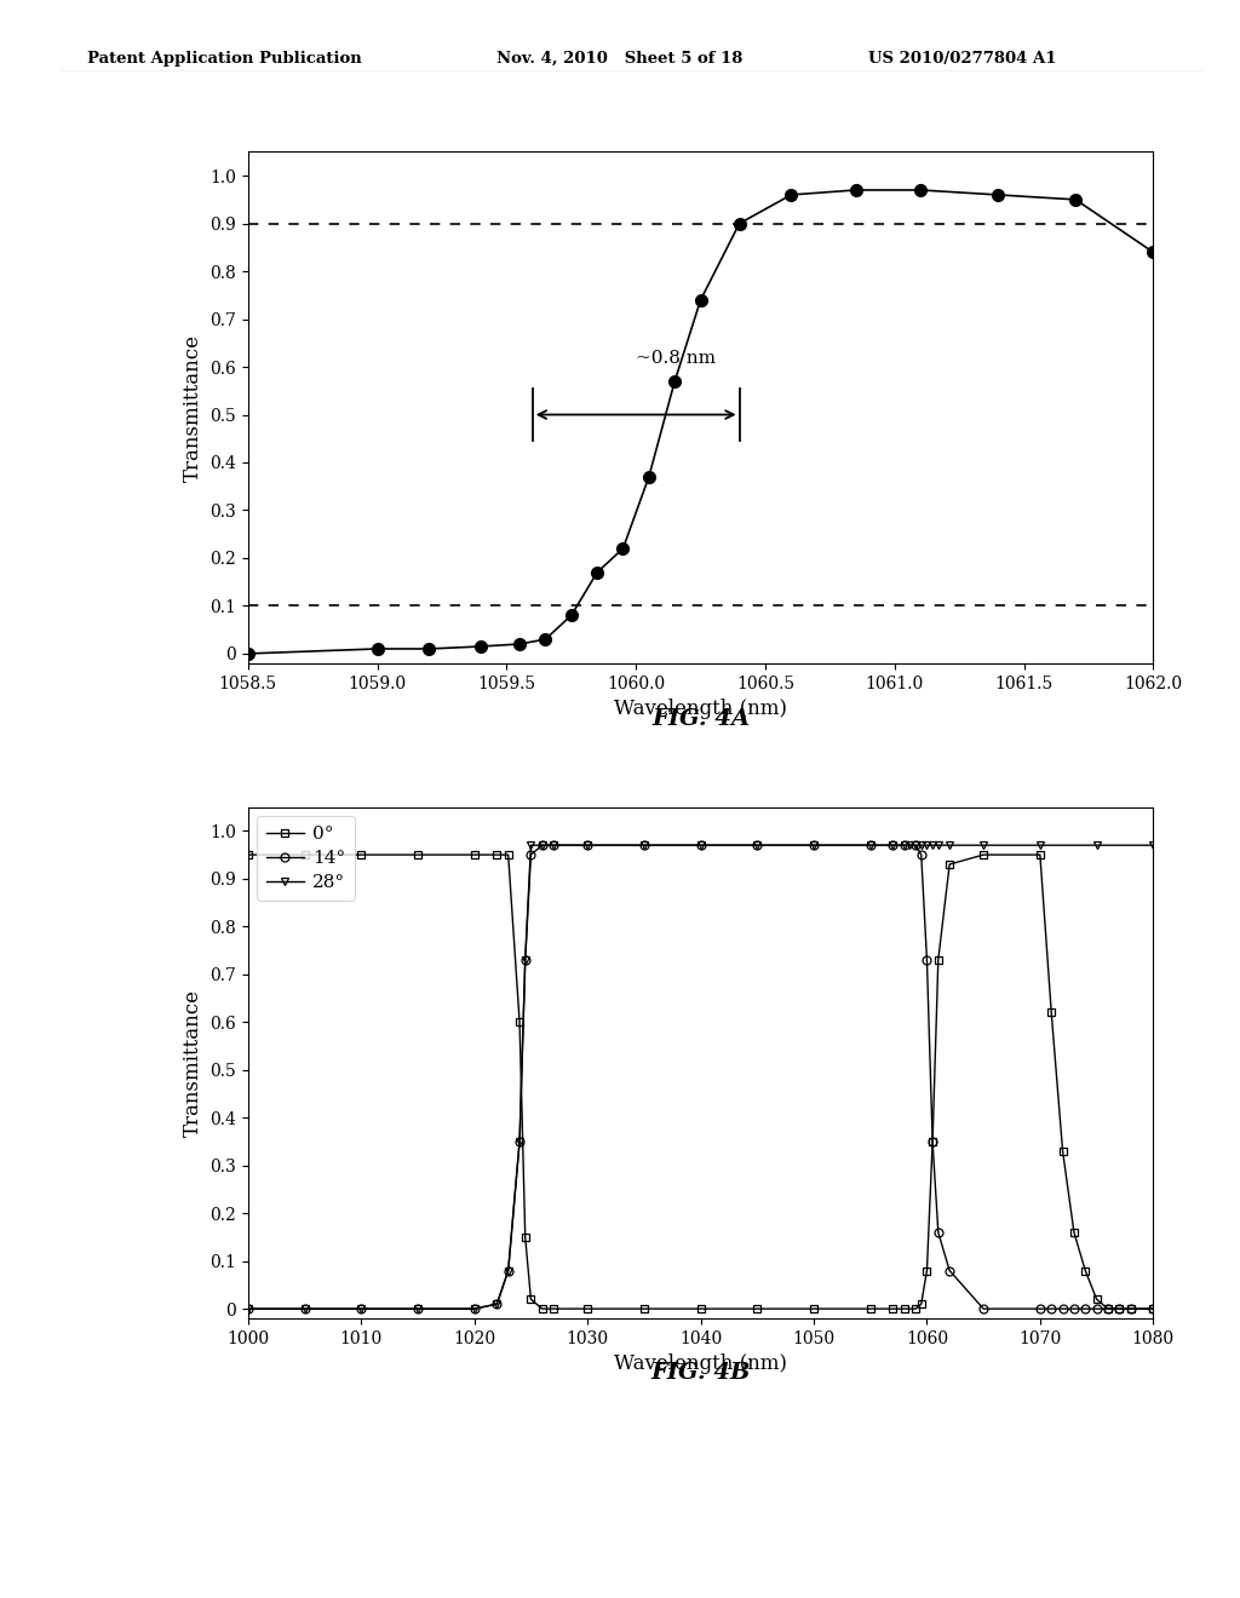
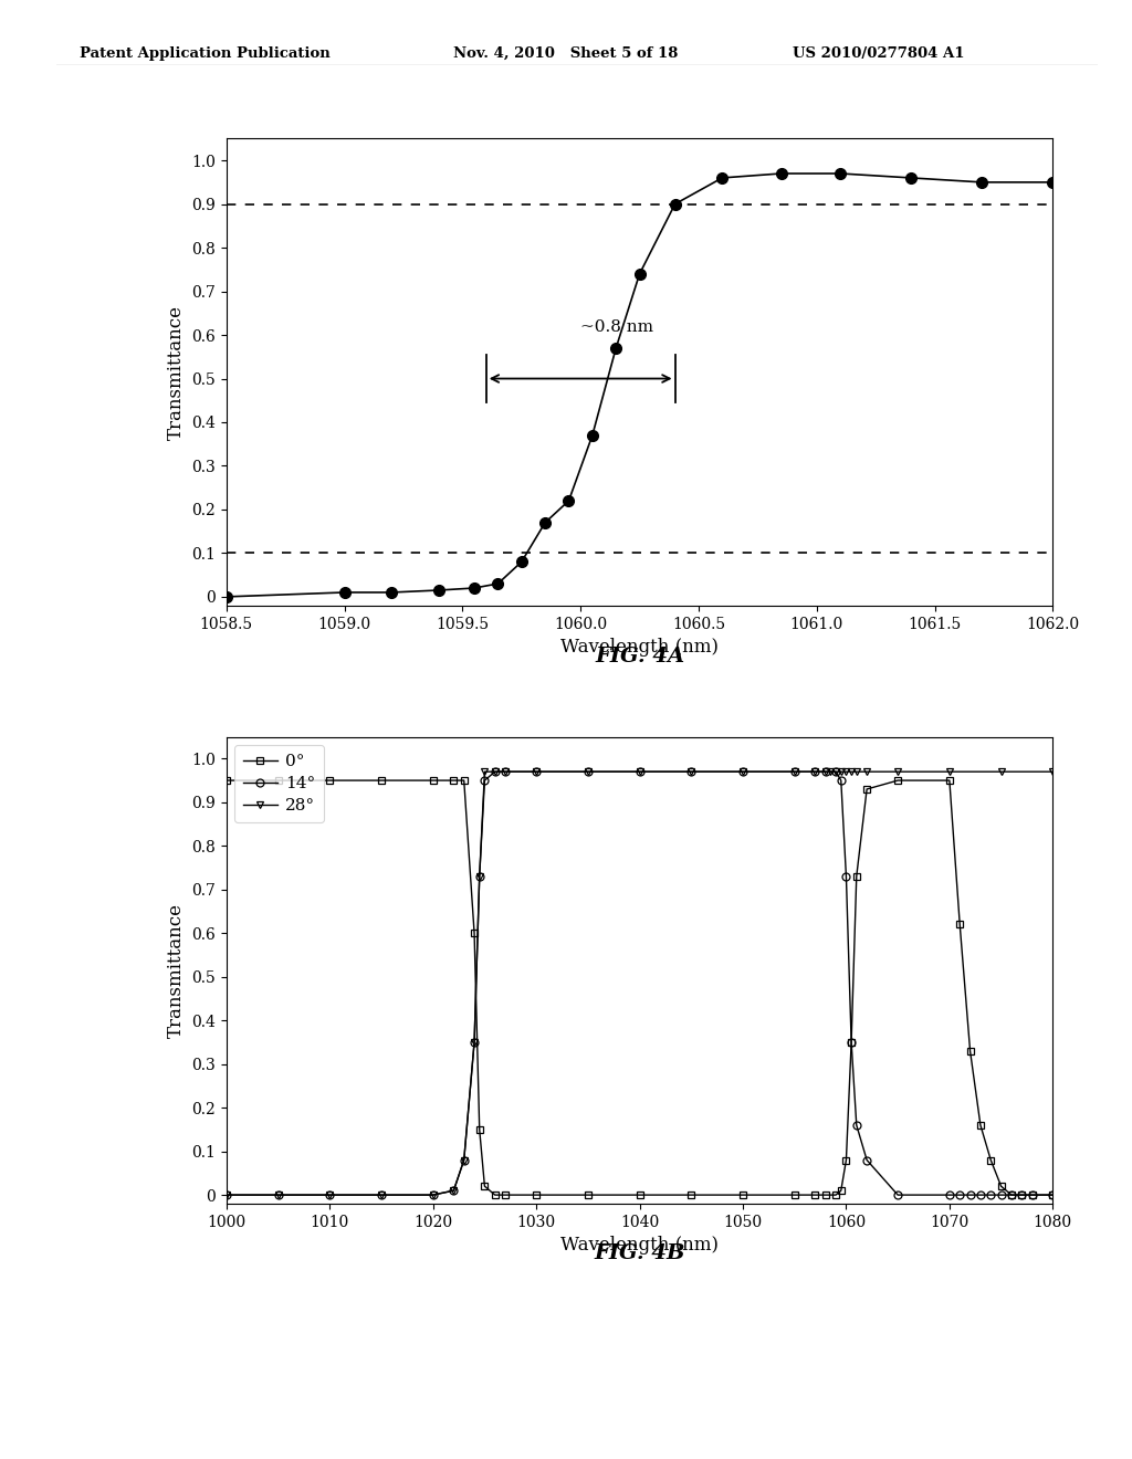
1062.0: 0.840 -> 0.950
